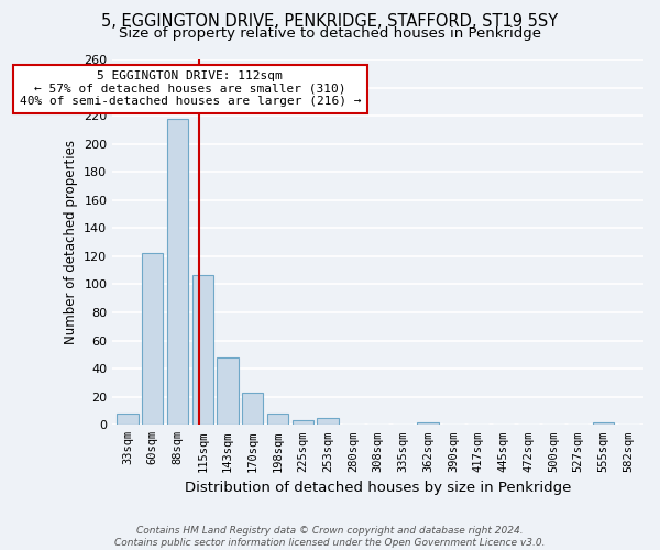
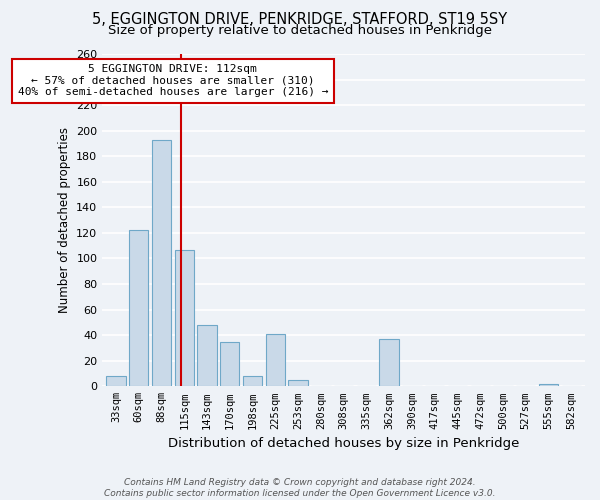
88sqm: 218 -> 193
170sqm: 23 -> 35
225sqm: 3 -> 41
362sqm: 2 -> 37
